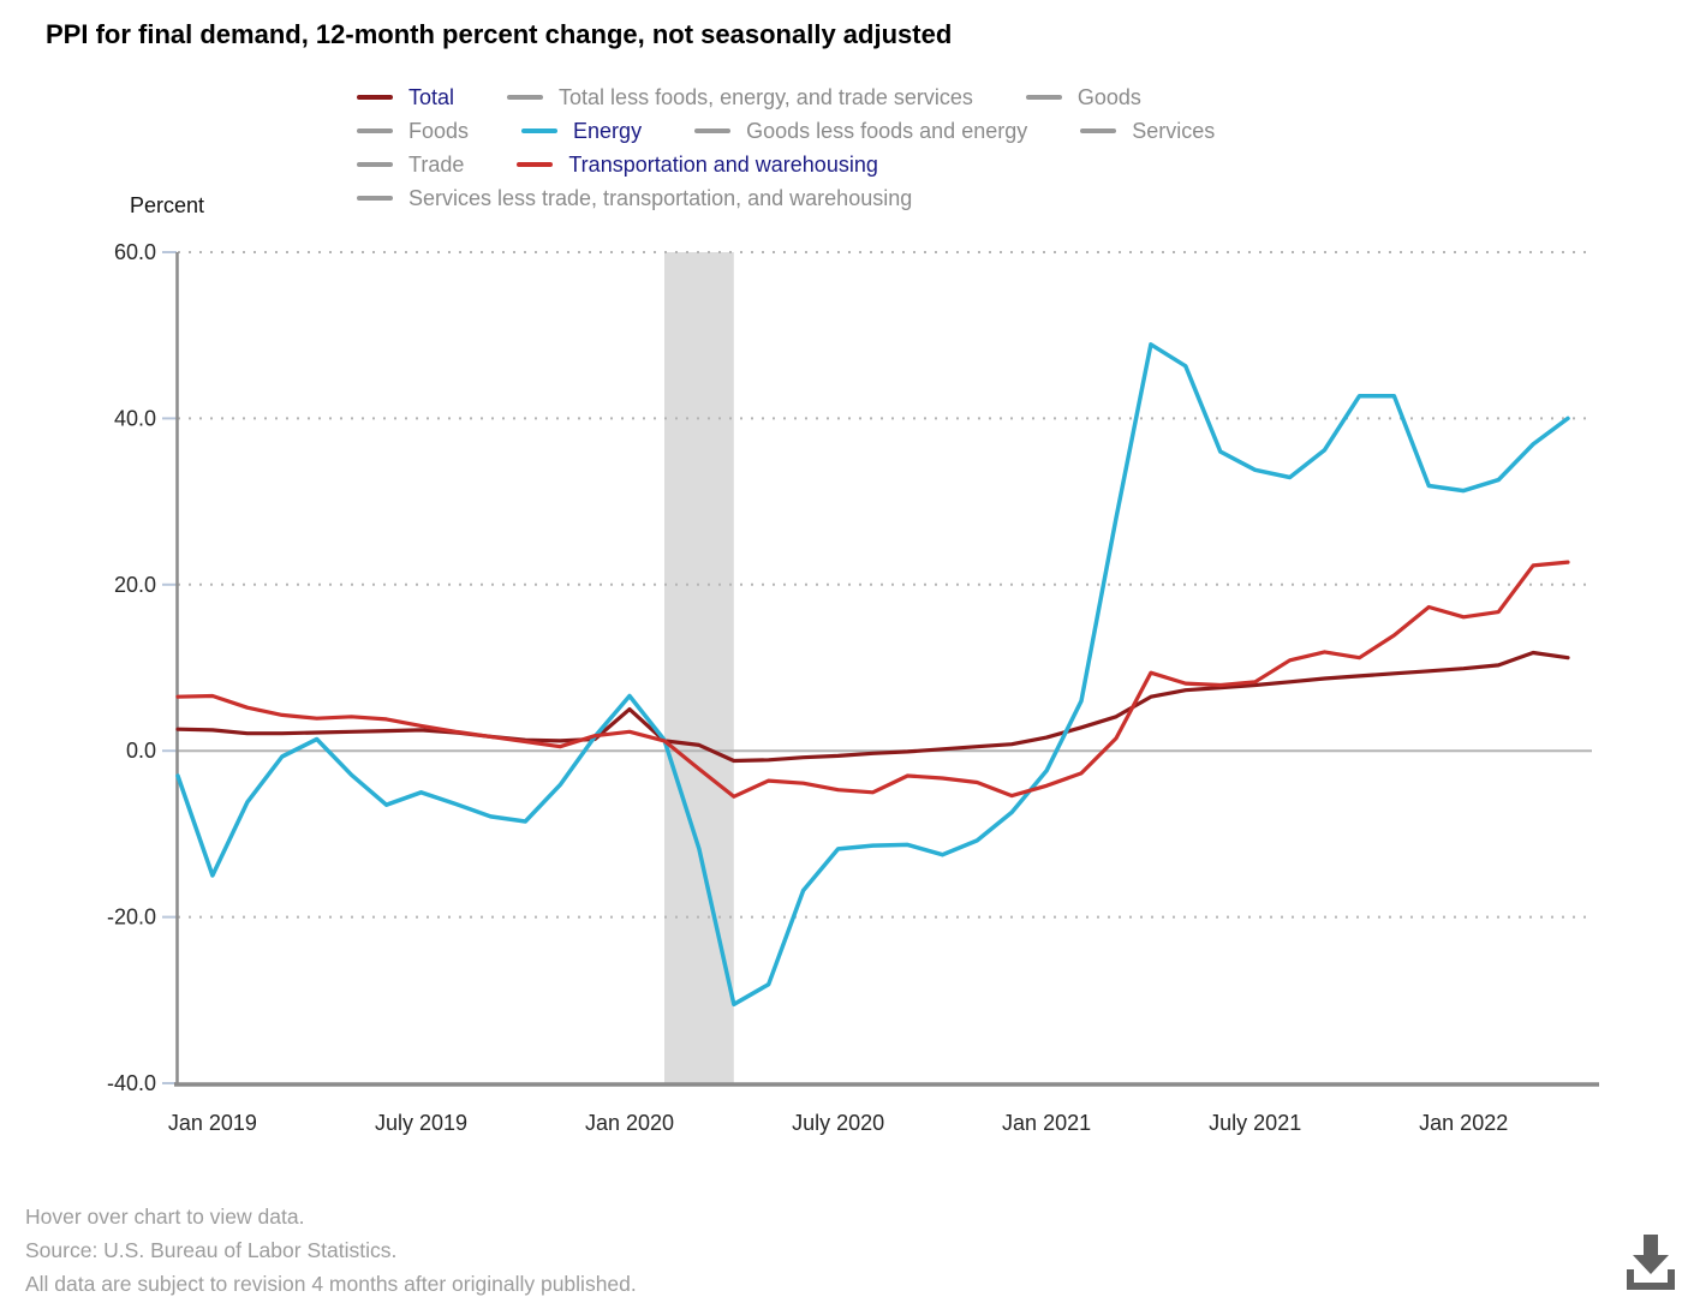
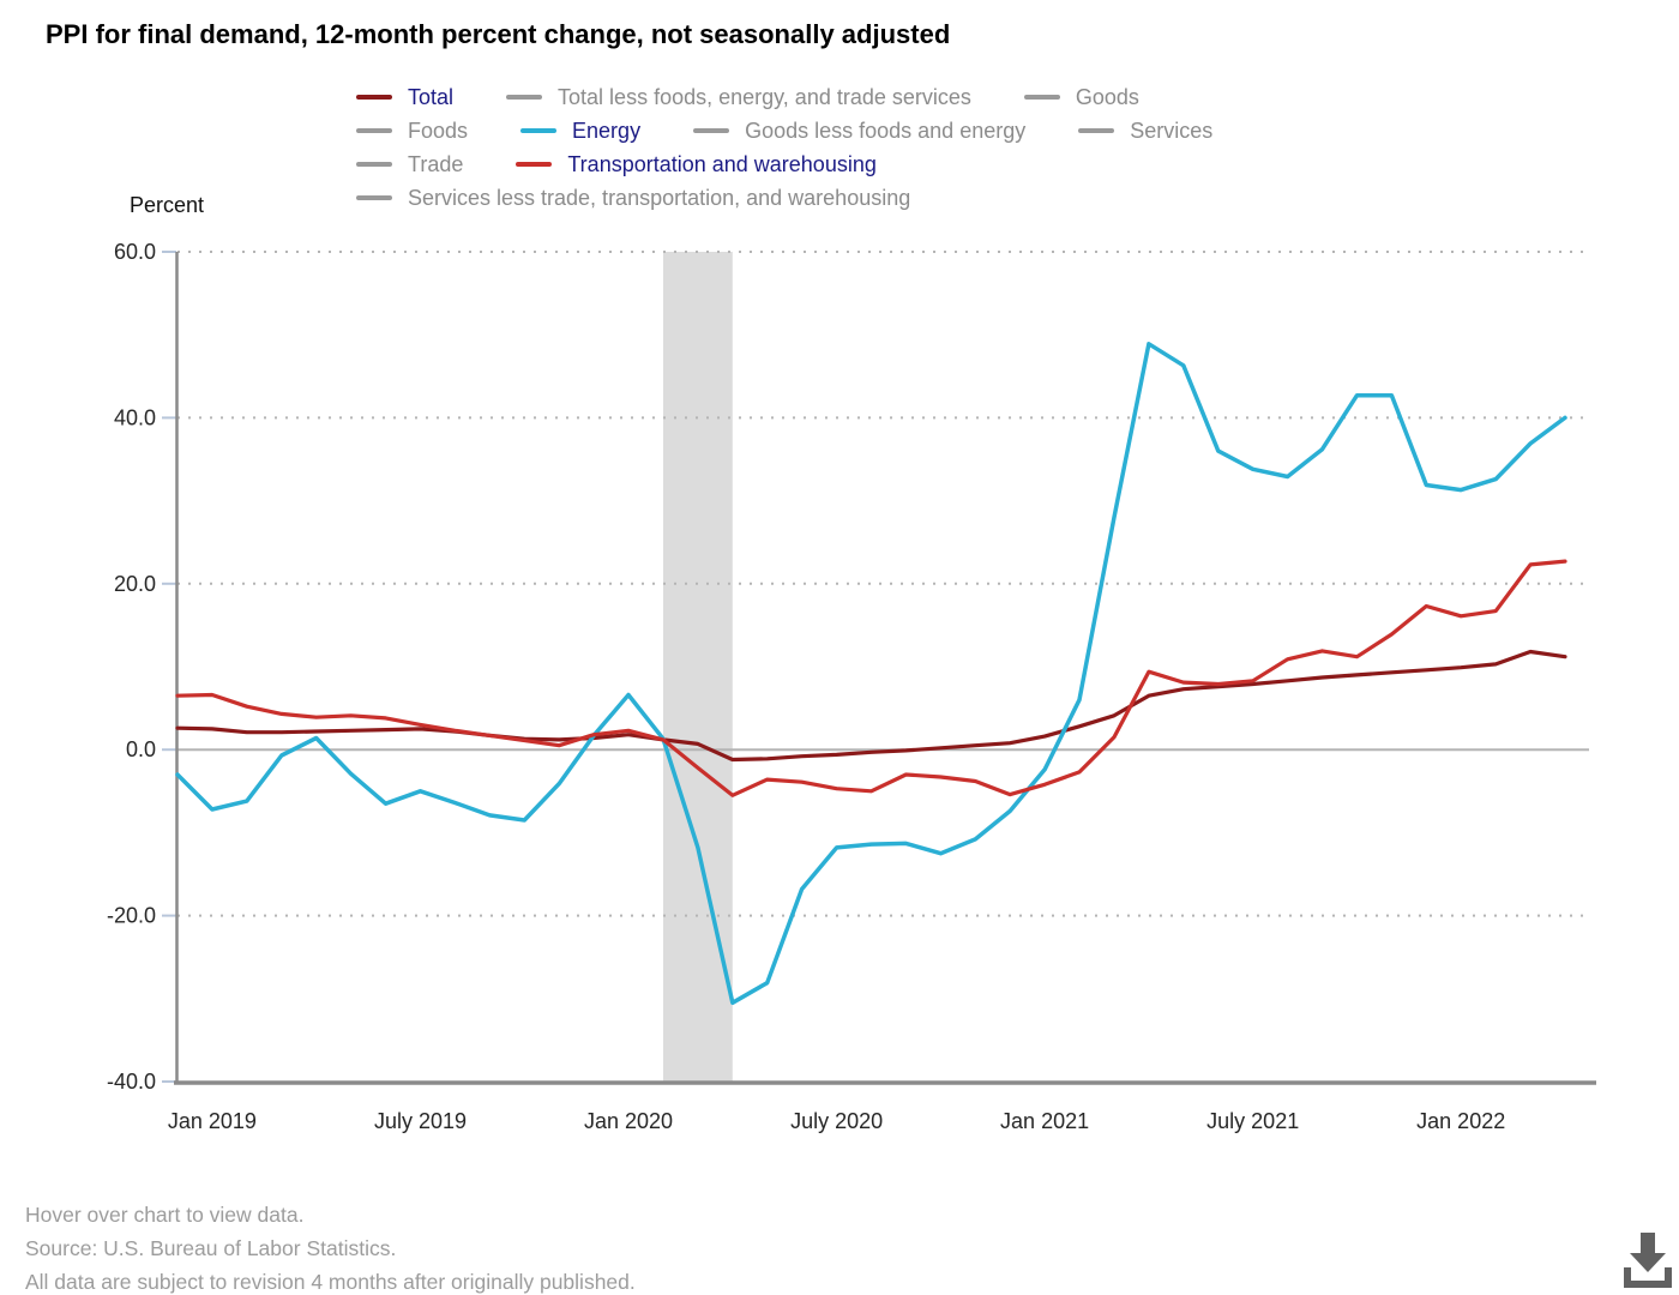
Energy/Jan 2019: -15 -> -7
Total/Jan 2020: 5 -> 2
